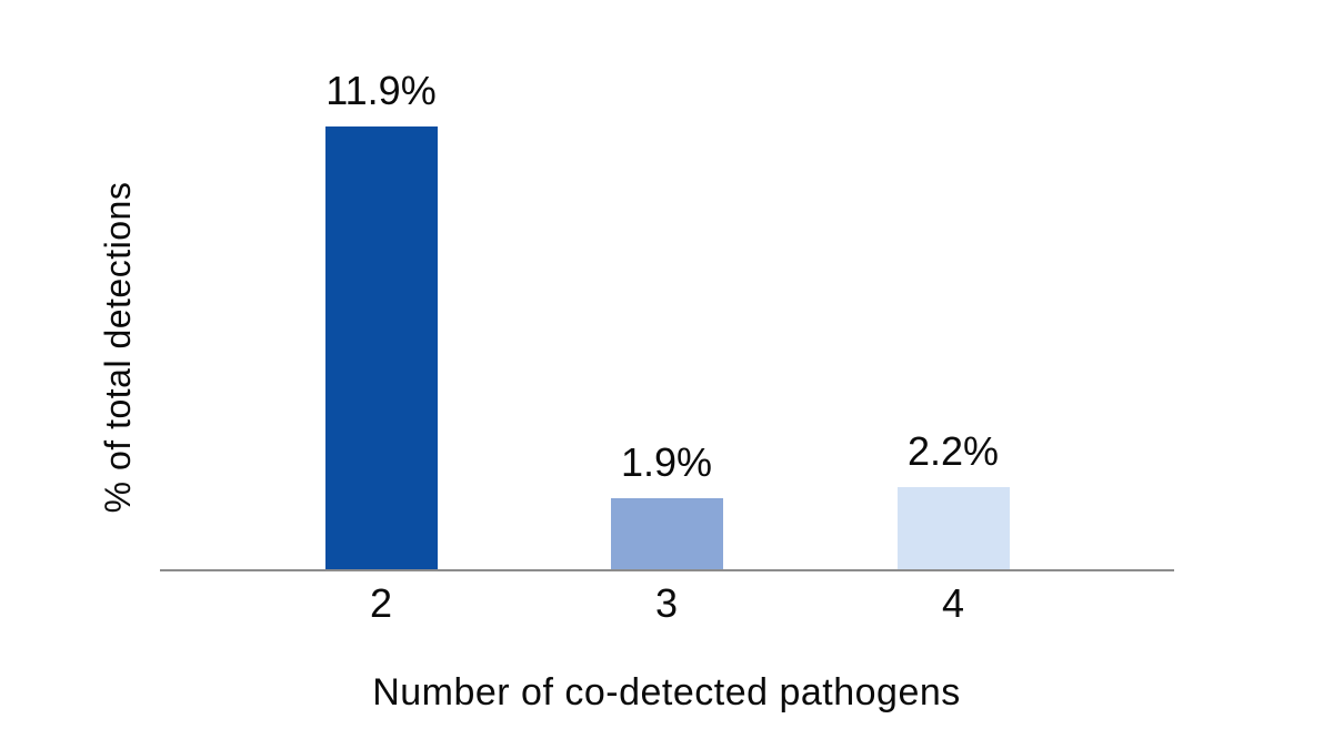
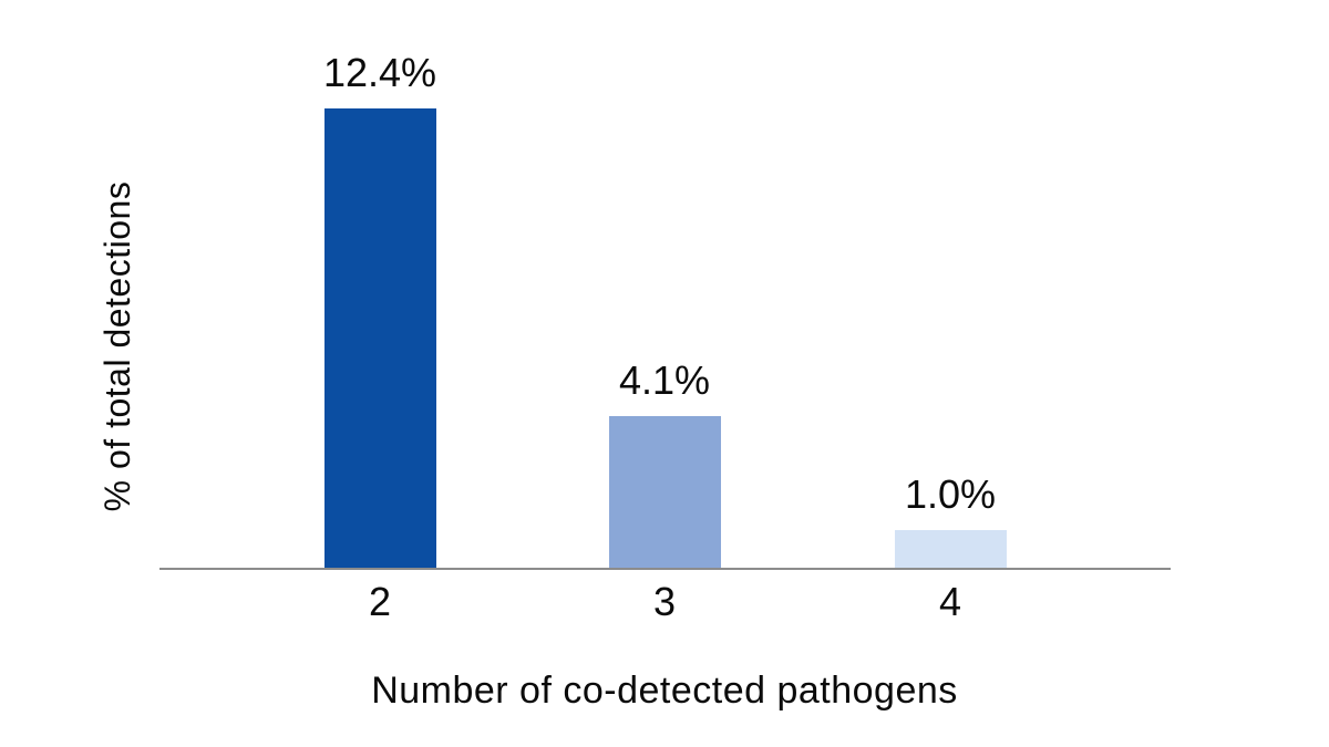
2: 11.9% -> 12.4%
3: 1.9% -> 4.1%
4: 2.2% -> 1.0%
